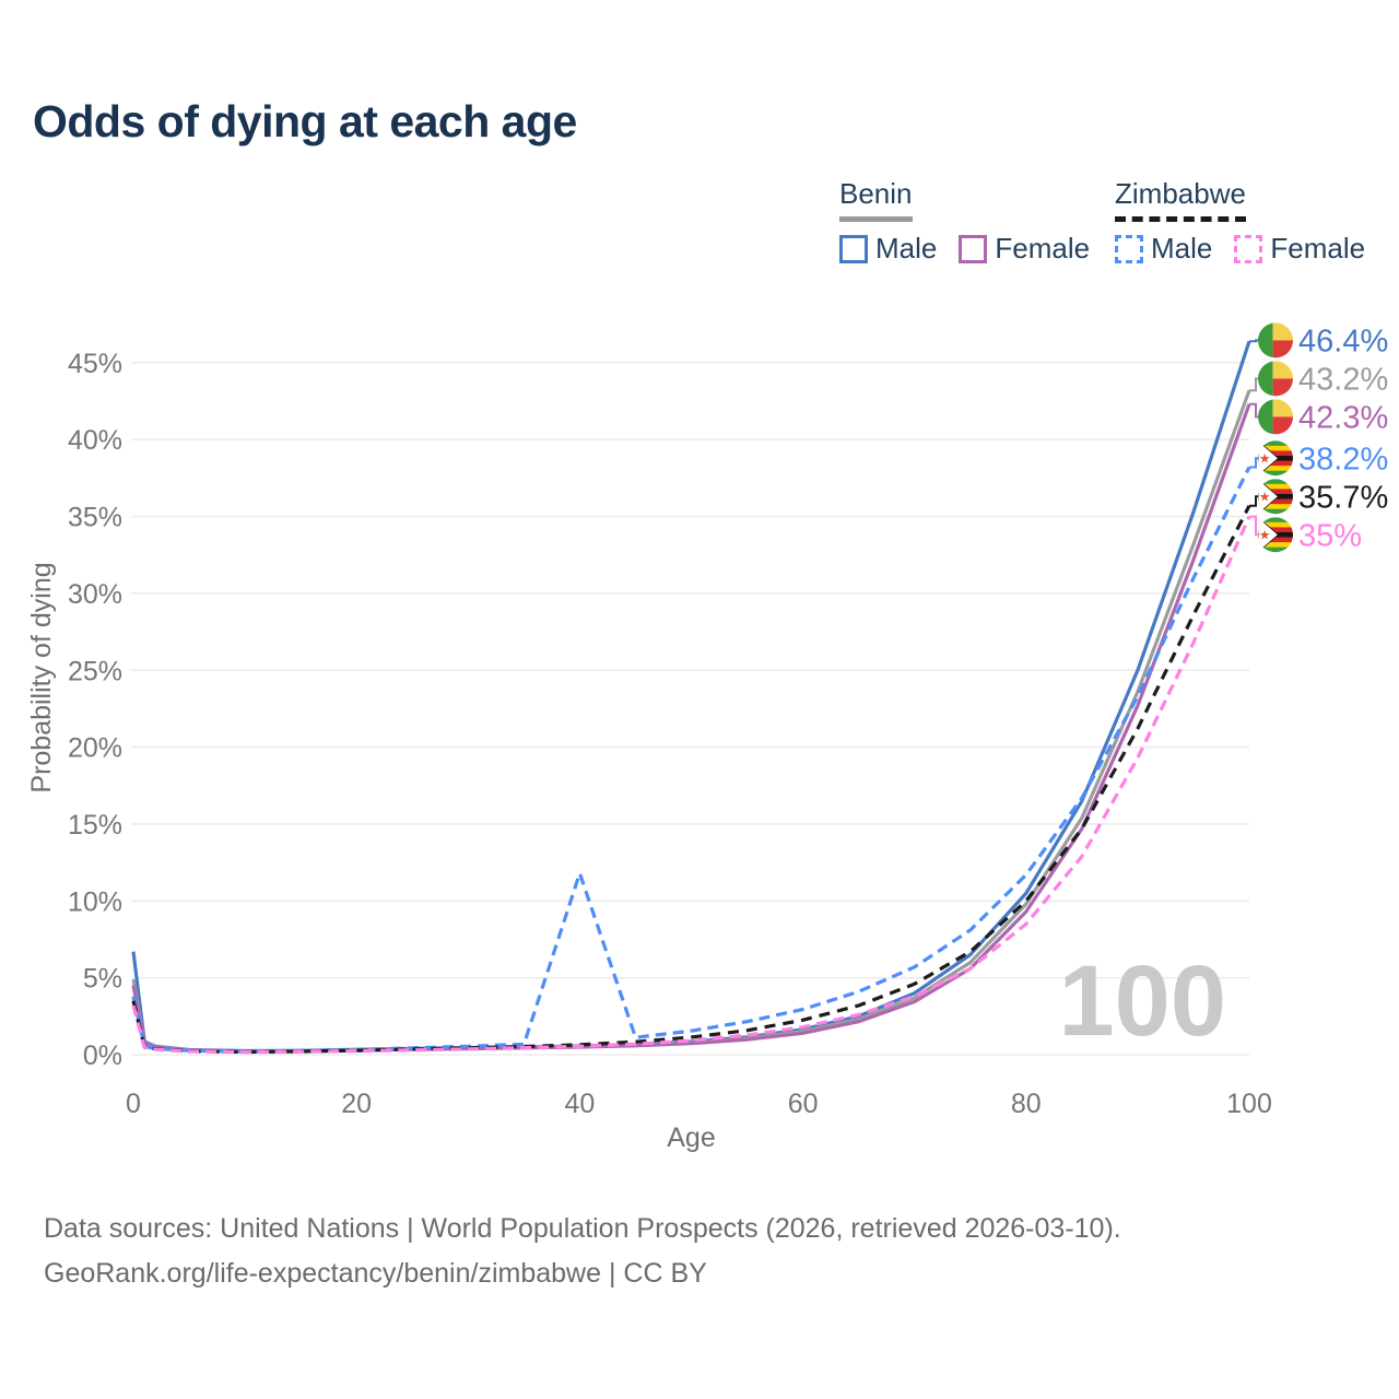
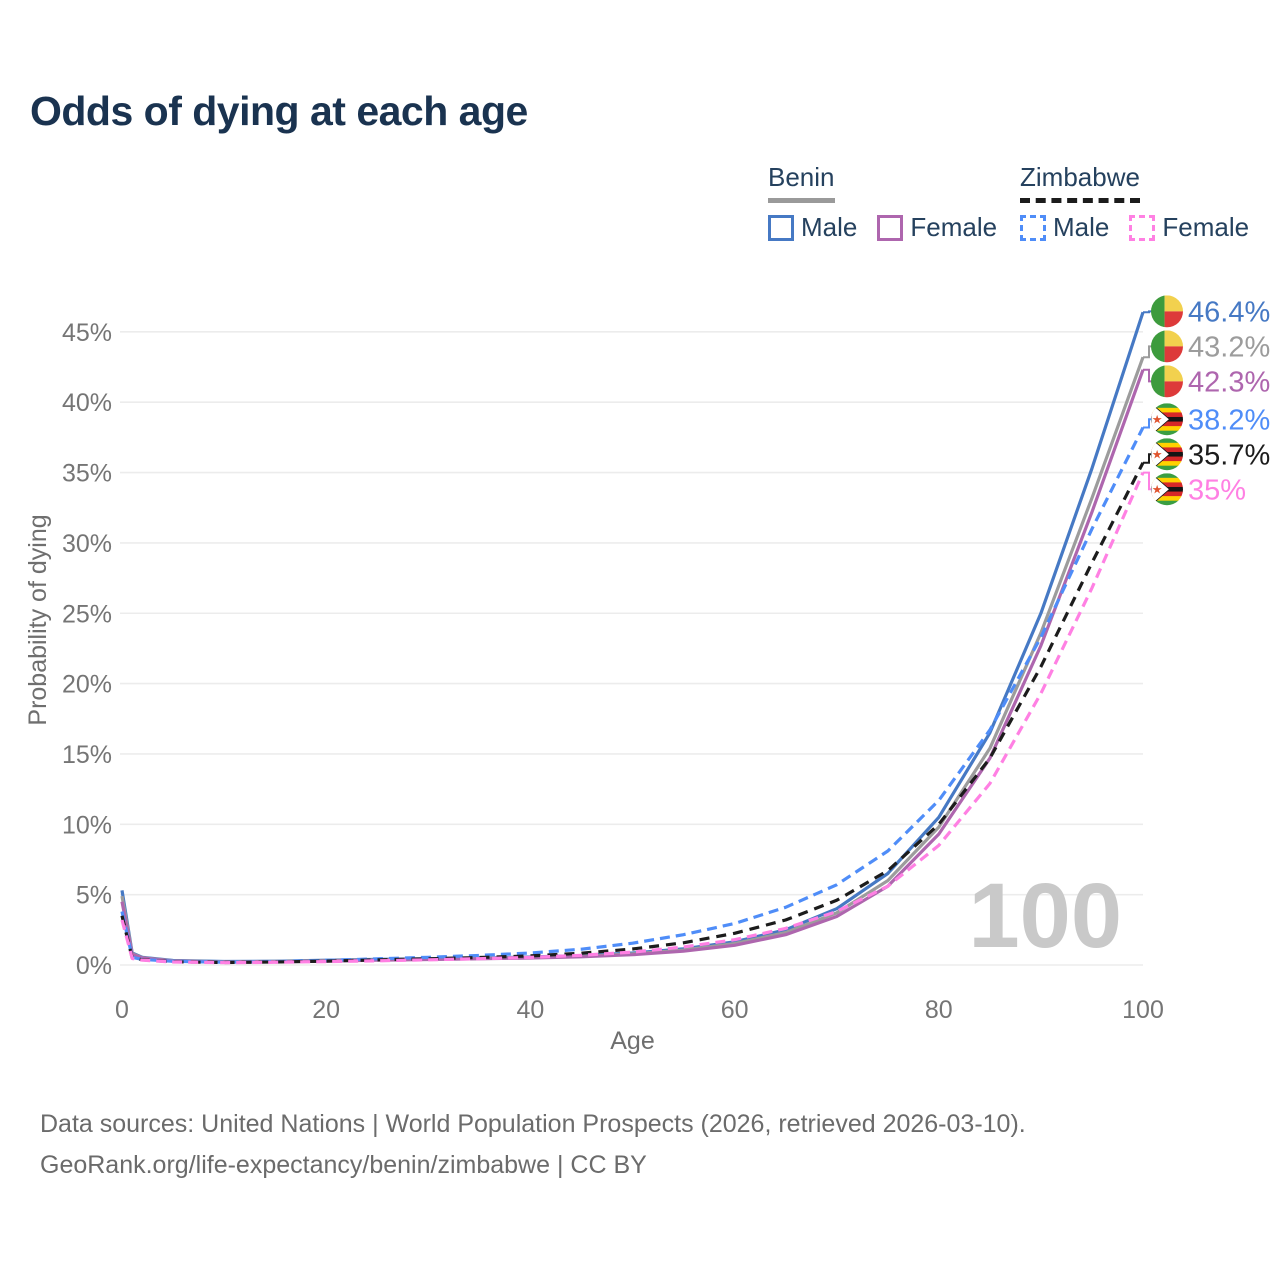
Benin Male/0: 6.7% -> 5.3%
Zimbabwe Male/40: 11.8% -> 0.8%
